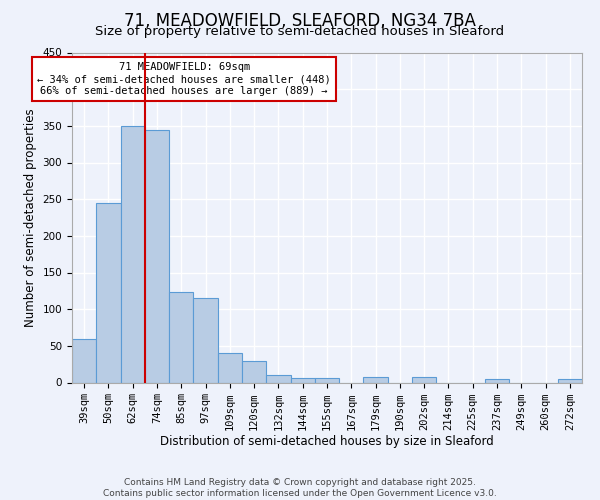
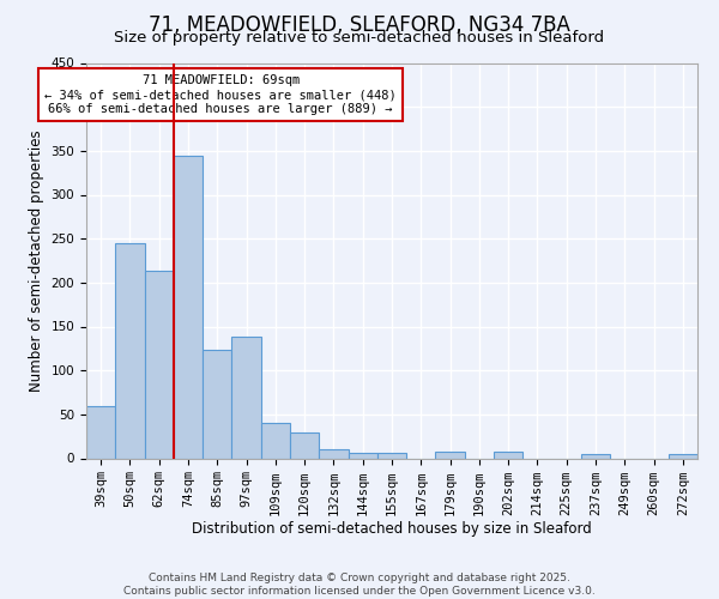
62sqm: 350 -> 214
97sqm: 115 -> 138
